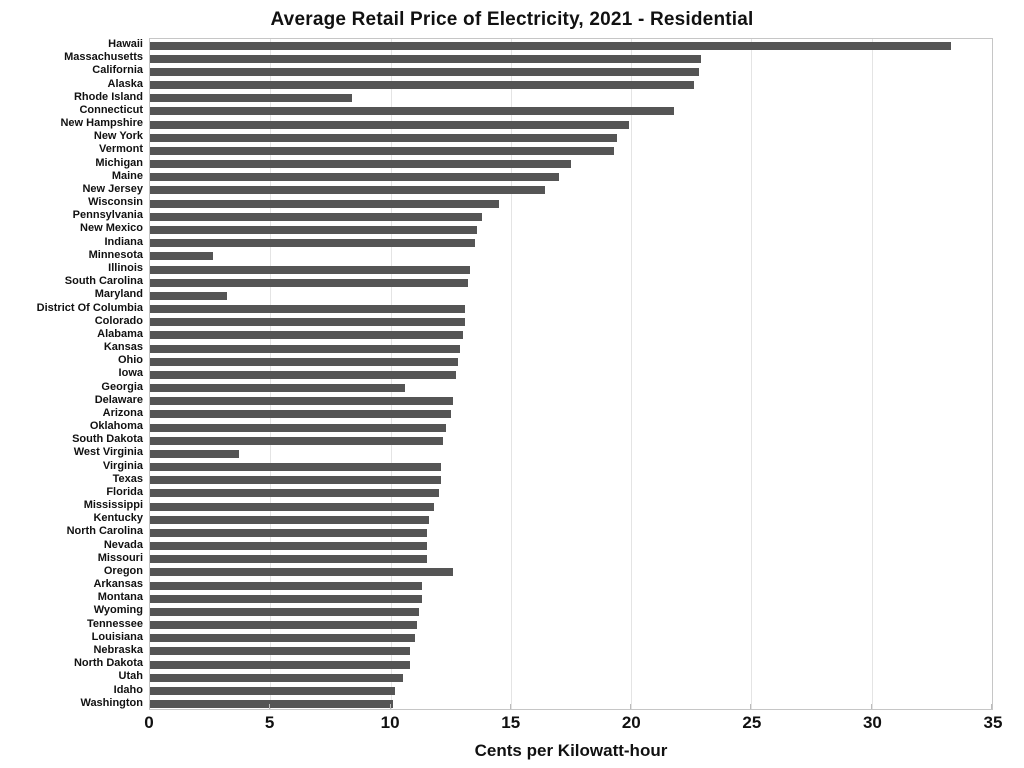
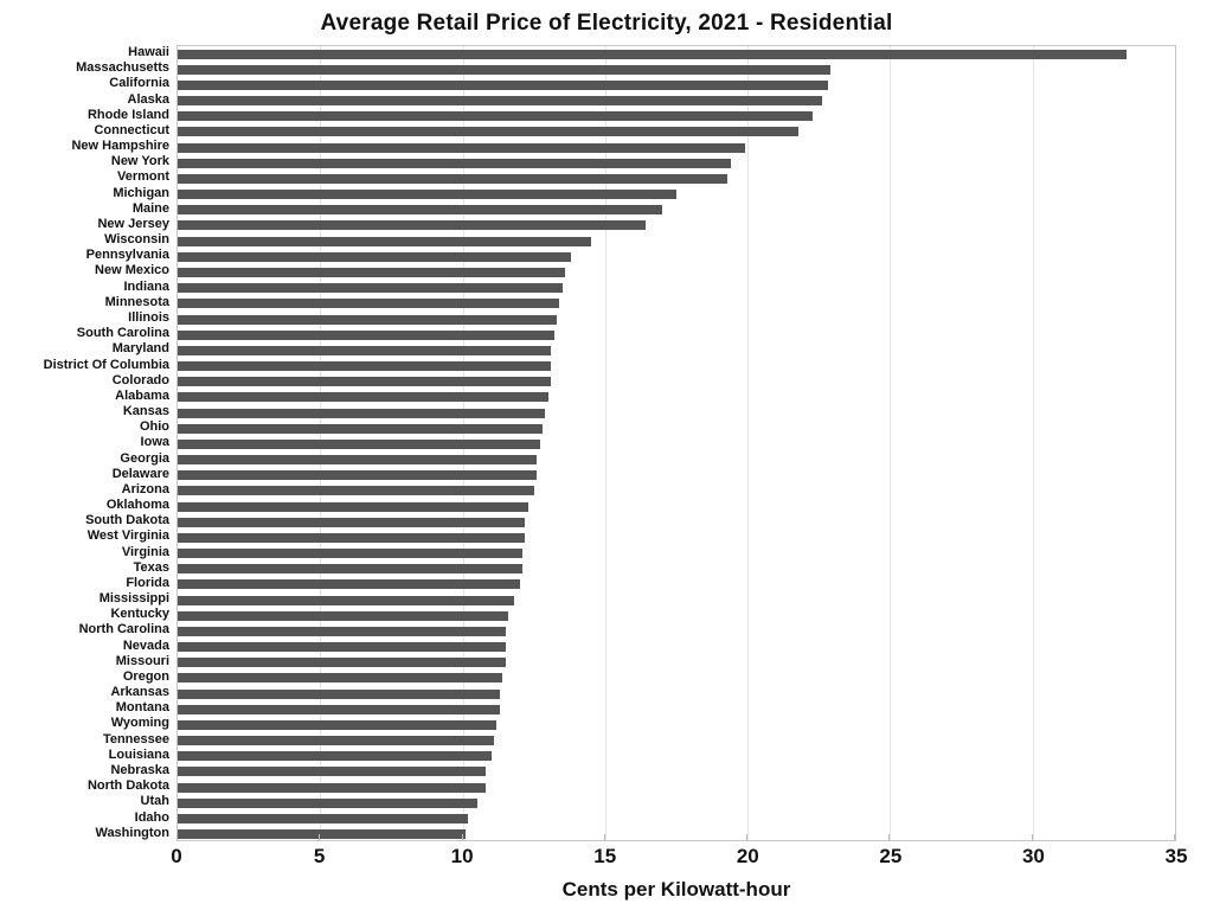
Rhode Island: 8.4 -> 22.3
Minnesota: 2.6 -> 13.4
Maryland: 3.2 -> 13.1
Georgia: 10.6 -> 12.6
West Virginia: 3.7 -> 12.2
Oregon: 12.6 -> 11.4
